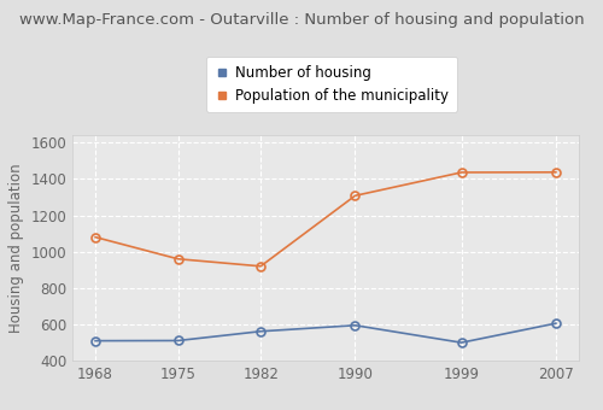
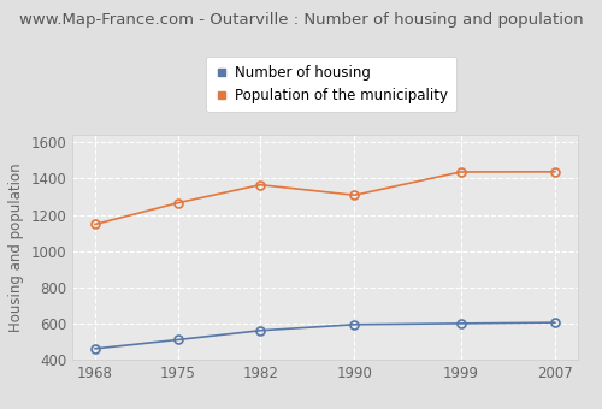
Number of housing/1968: 510 -> 460
Population of the municipality/1968: 1080 -> 1150
Population of the municipality/1975: 960 -> 1260
Population of the municipality/1982: 920 -> 1360
Number of housing/1999: 500 -> 600
